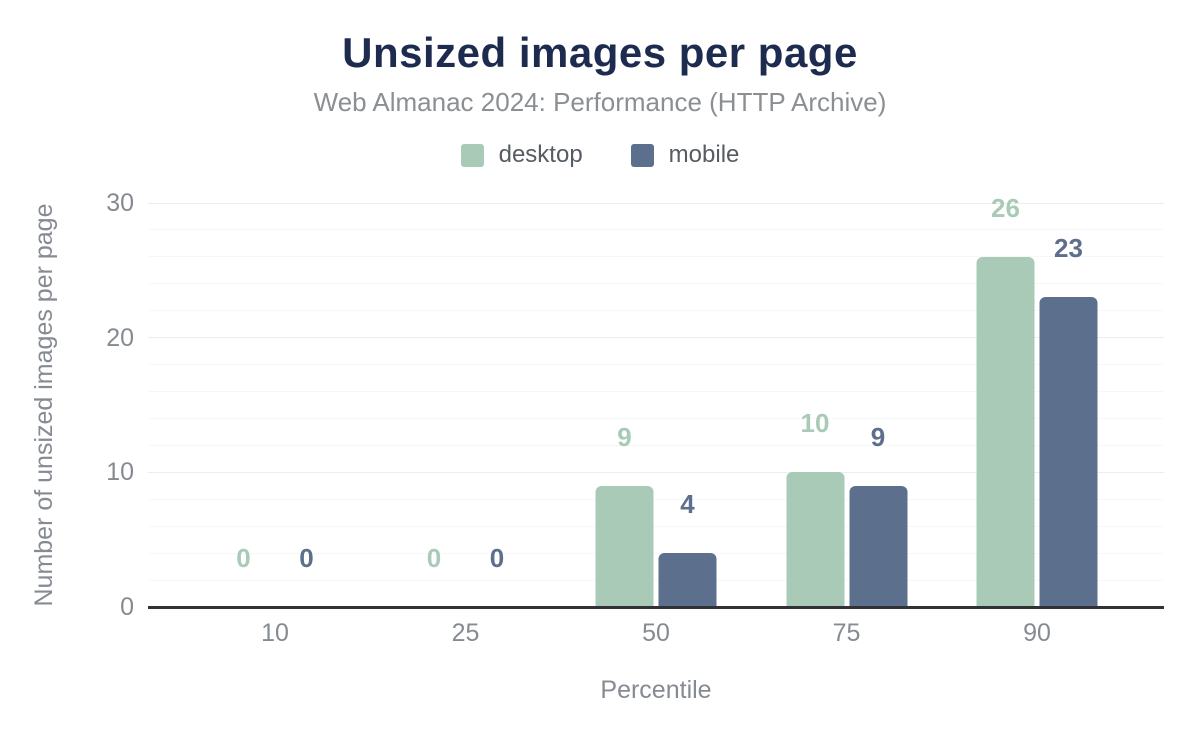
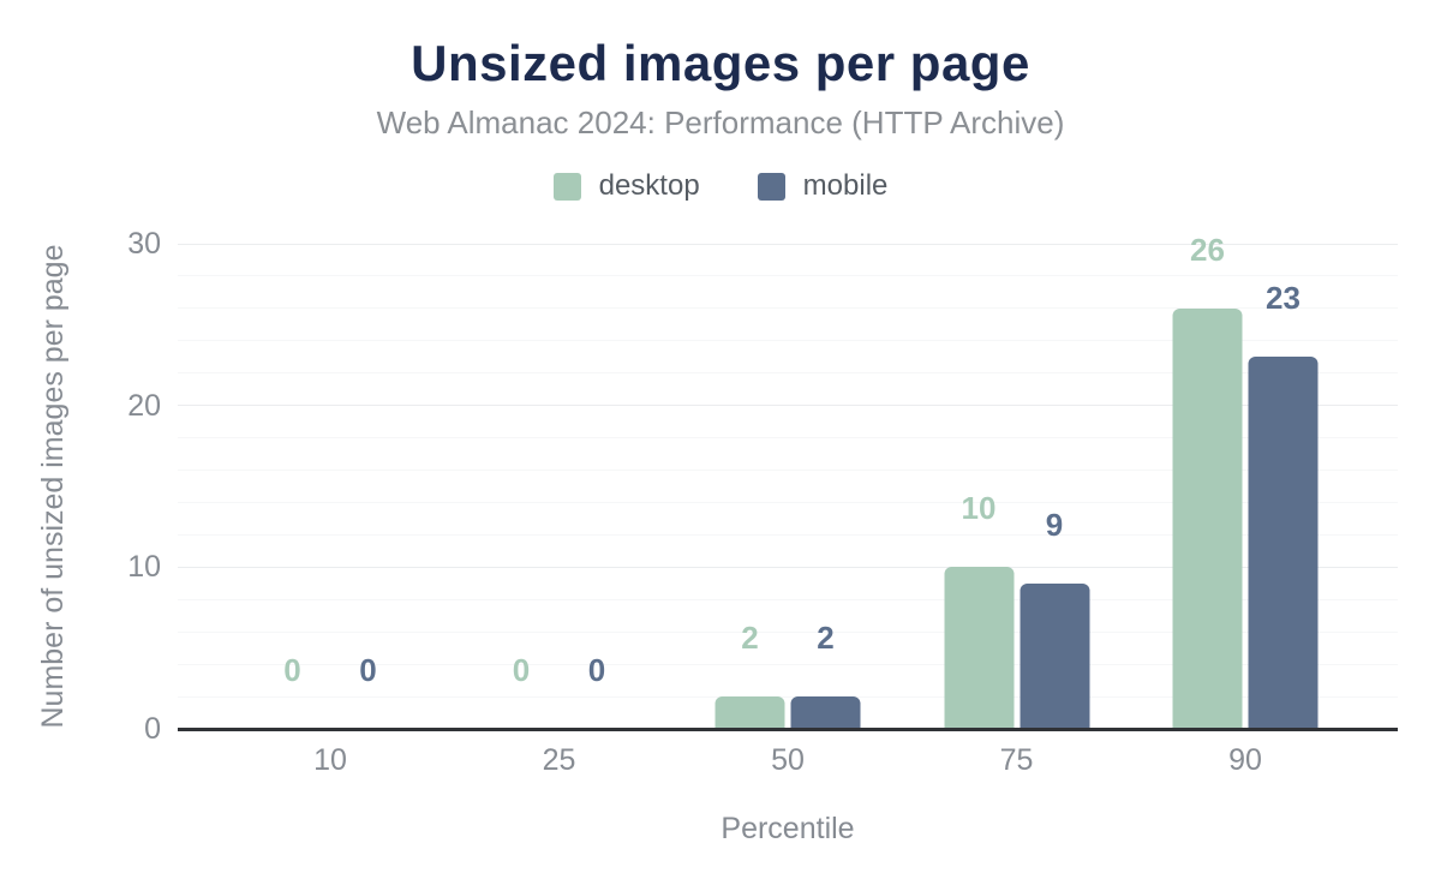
desktop/50: 9 -> 2
mobile/50: 4 -> 2
